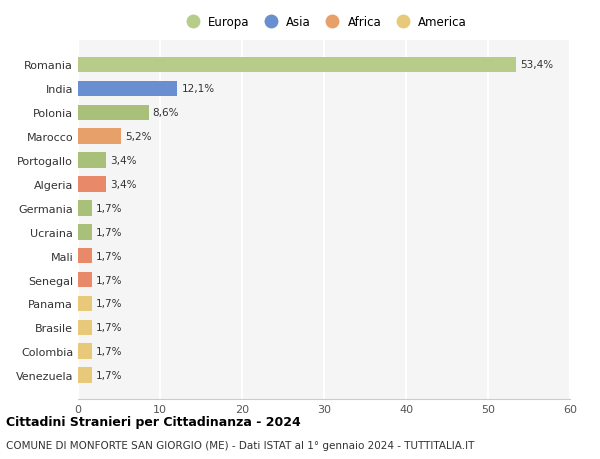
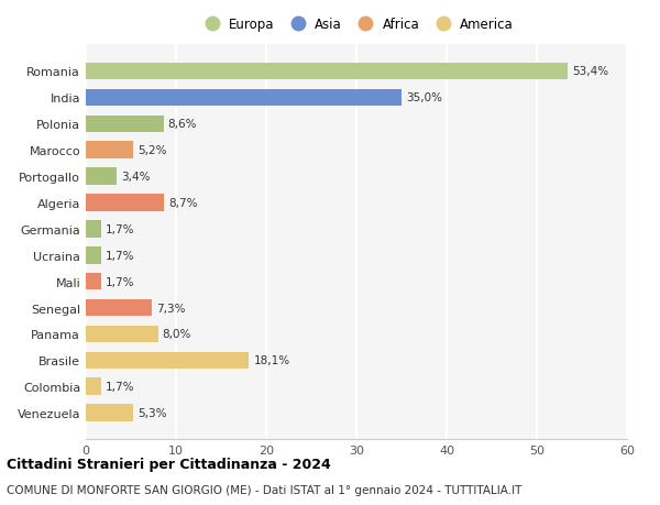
India: 12,1% -> 35,0%
Algeria: 3,4% -> 8,7%
Senegal: 1,7% -> 7,3%
Panama: 1,7% -> 8,0%
Brasile: 1,7% -> 18,1%
Venezuela: 1,7% -> 5,3%
